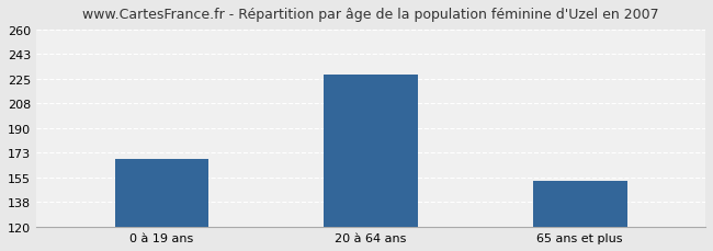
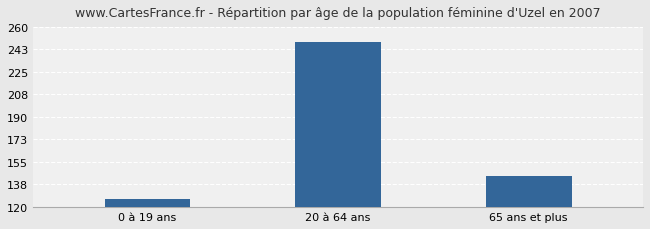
0 à 19 ans: 168 -> 126
20 à 64 ans: 228 -> 248
65 ans et plus: 153 -> 144
